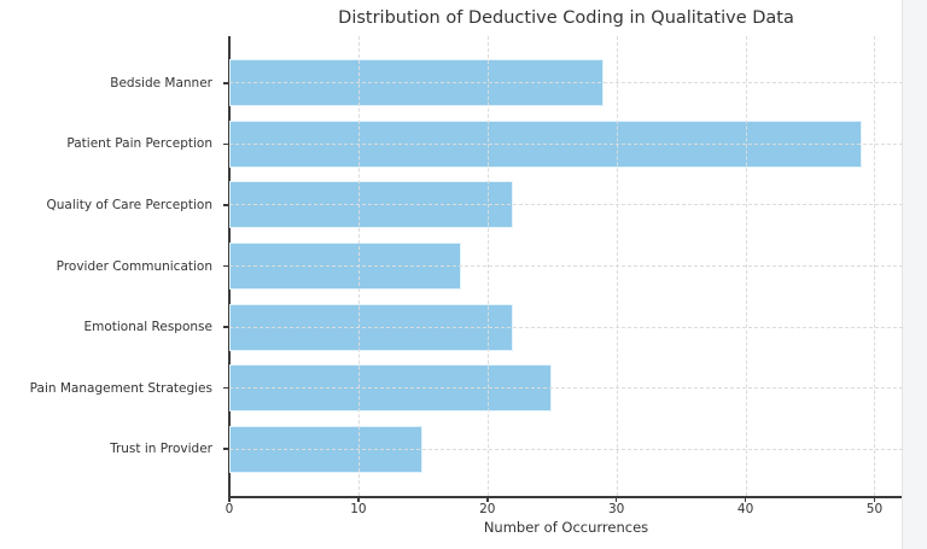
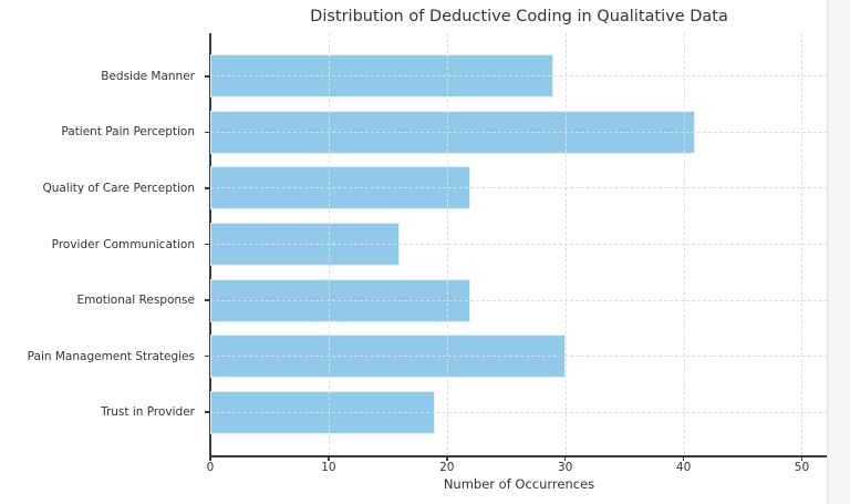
Patient Pain Perception: 49 -> 41
Provider Communication: 18 -> 16
Pain Management Strategies: 25 -> 30
Trust in Provider: 15 -> 19
